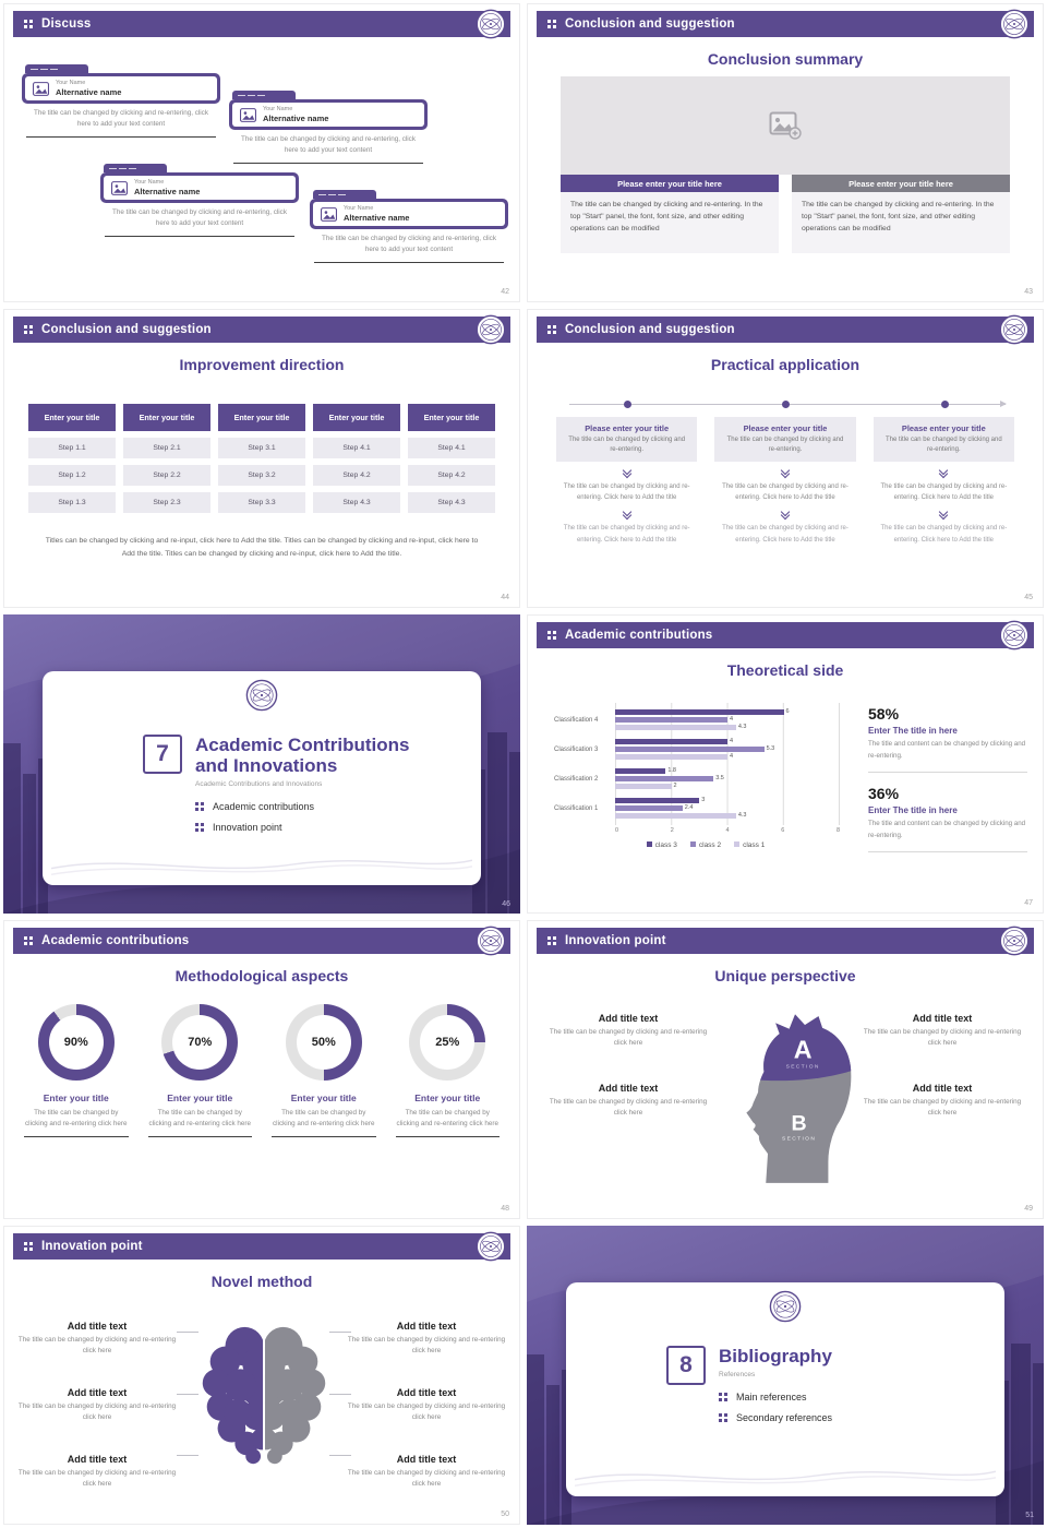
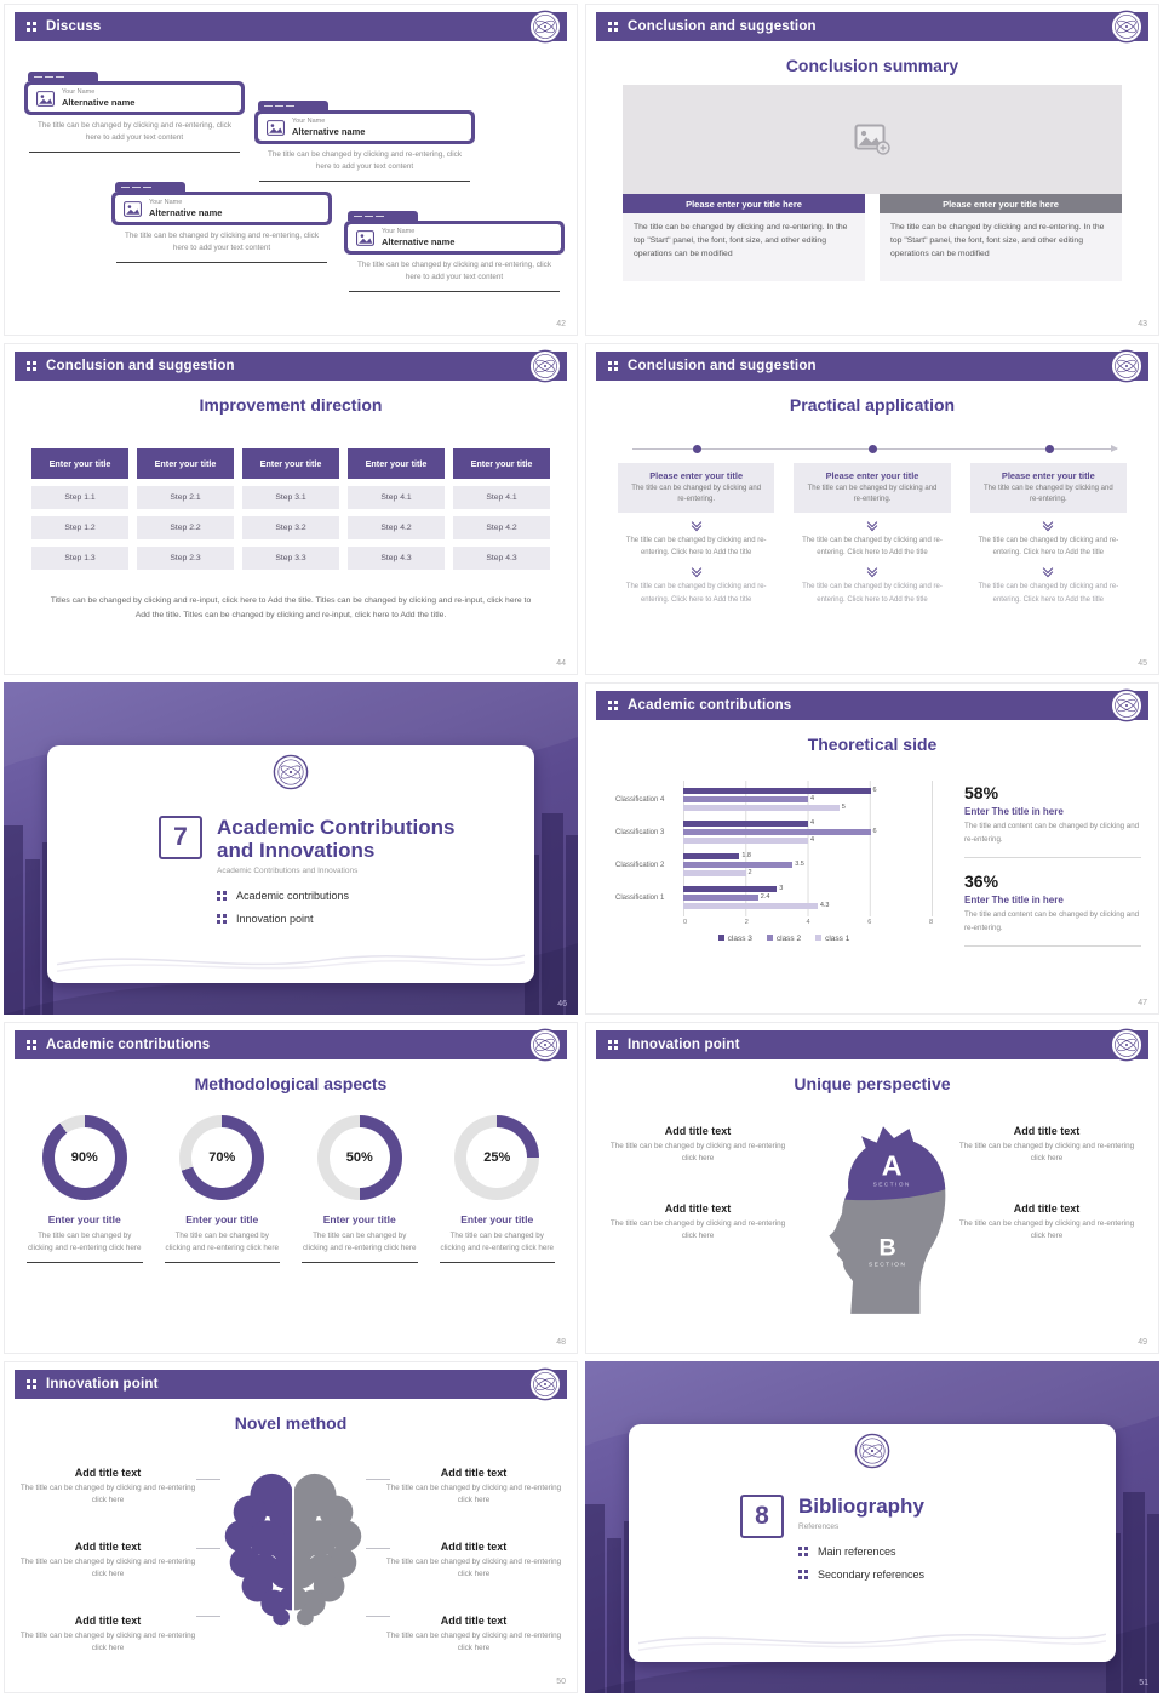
class 1/Classification 4: 4.3 -> 5
class 2/Classification 3: 5.3 -> 6
